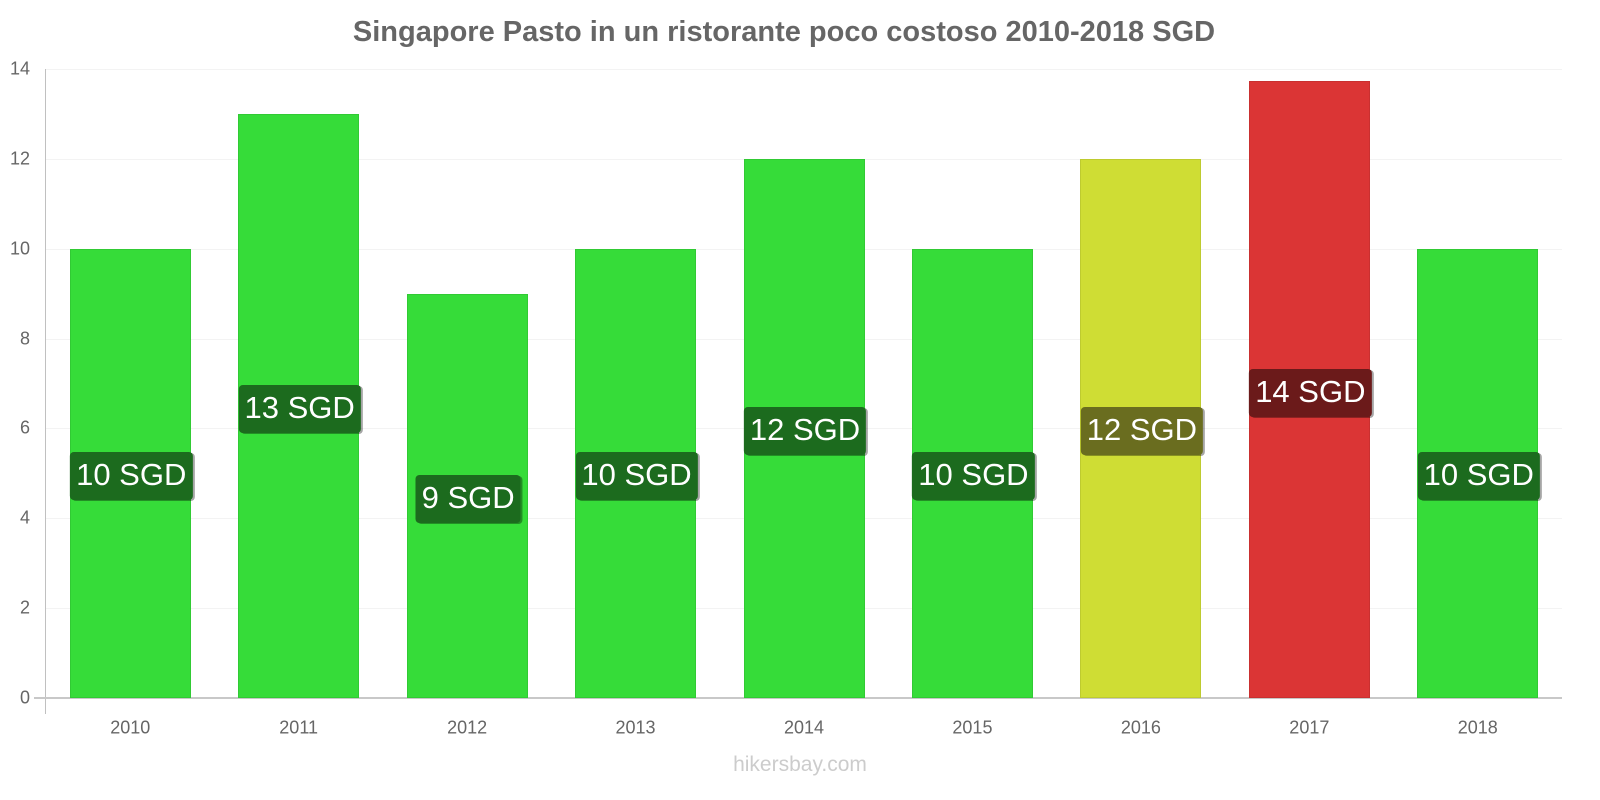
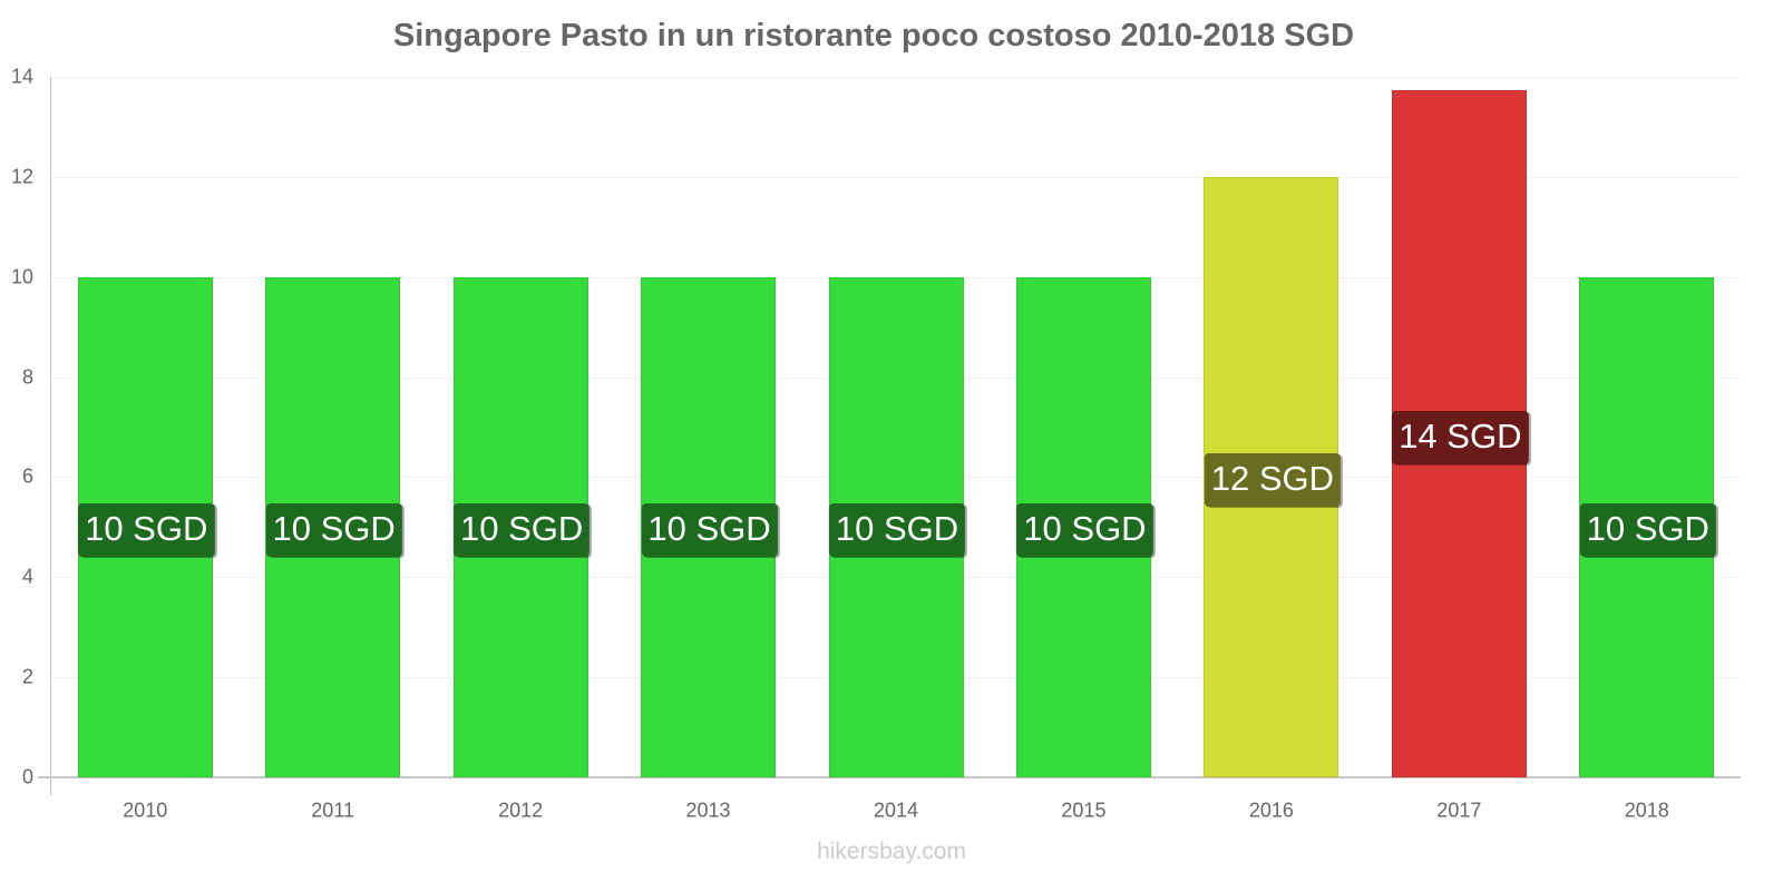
2011: 13 -> 10
2012: 9 -> 10
2014: 12 -> 10
